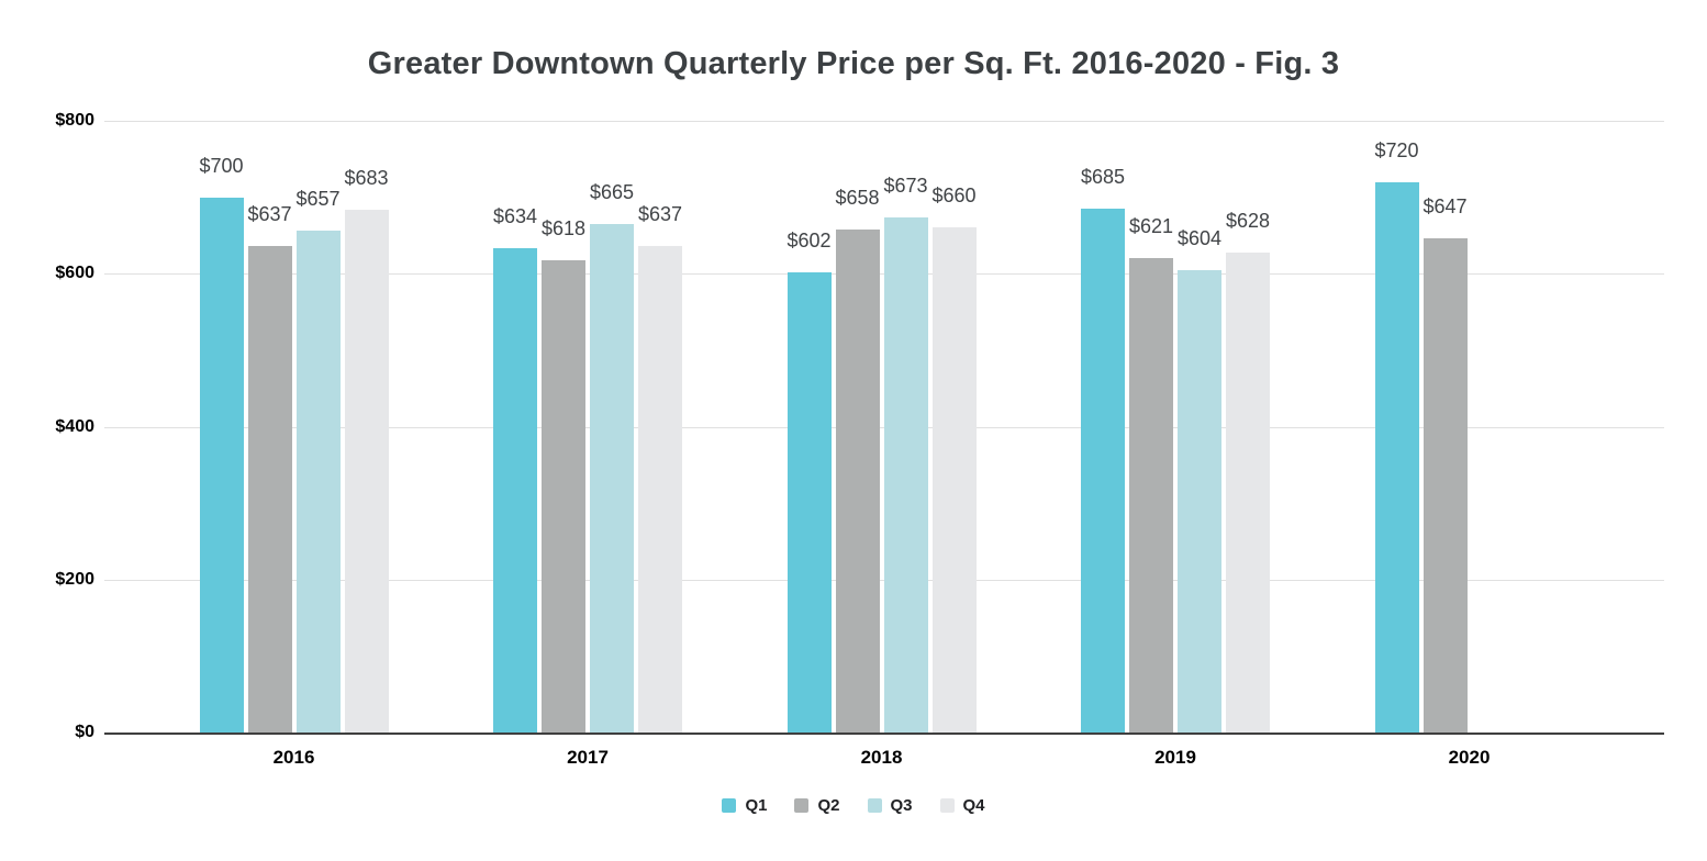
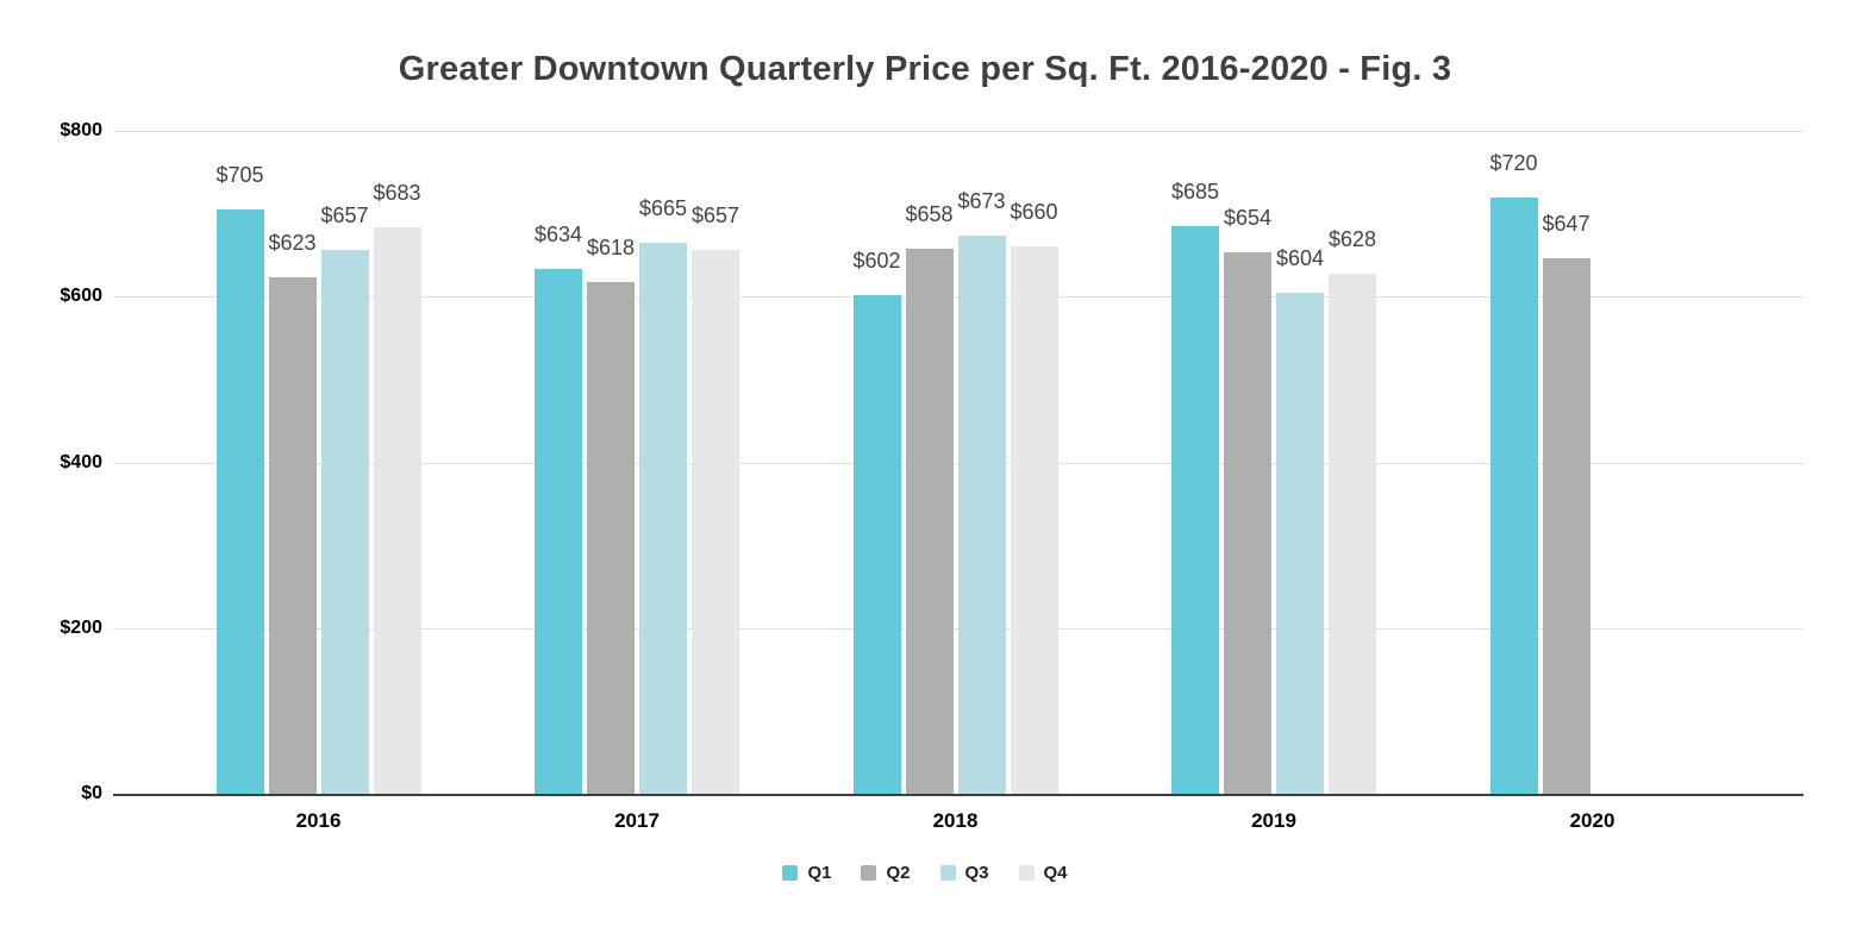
Q1/2016: $700 -> $705
Q2/2016: $637 -> $623
Q4/2017: $637 -> $657
Q2/2019: $621 -> $654
